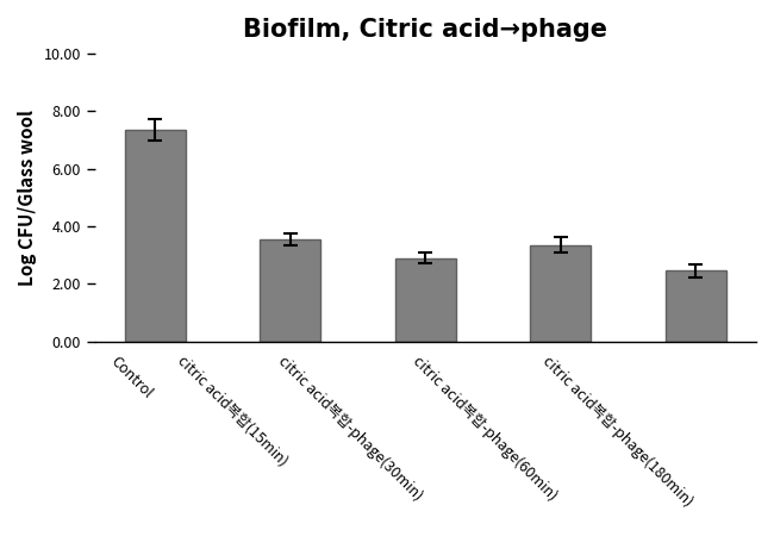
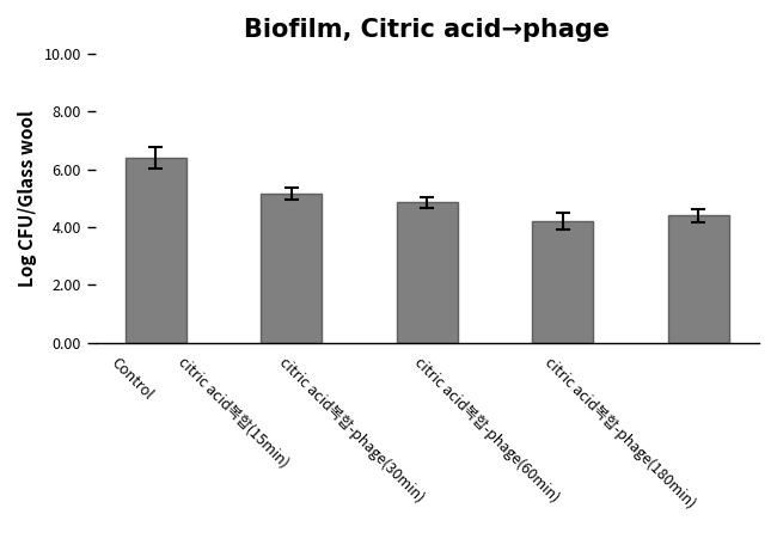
Control: 7.35 -> 6.40
citric acid복합(15min): 3.55 -> 5.15
citric acid복합-phage(30min): 2.90 -> 4.85
citric acid복합-phage(60min): 3.35 -> 4.20
citric acid복합-phage(180min): 2.45 -> 4.40
